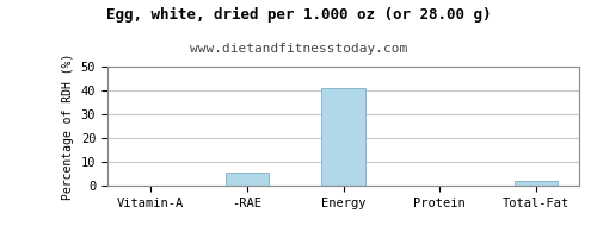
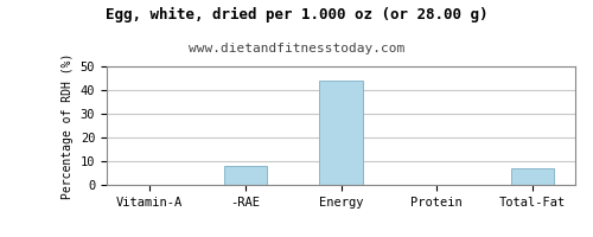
-RAE: 5.5 -> 8.0
Energy: 41.0 -> 44.0
Total-Fat: 2.0 -> 7.0
